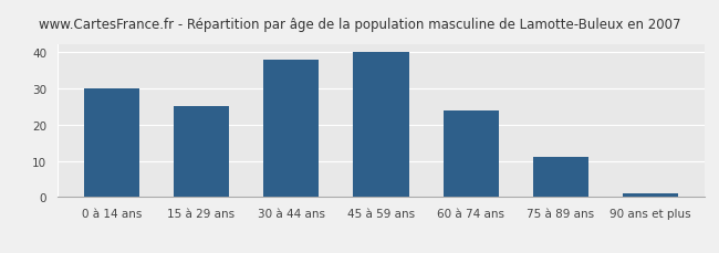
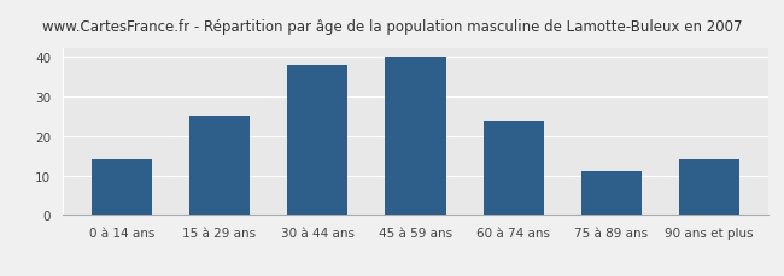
0 à 14 ans: 30 -> 14
90 ans et plus: 1 -> 14
